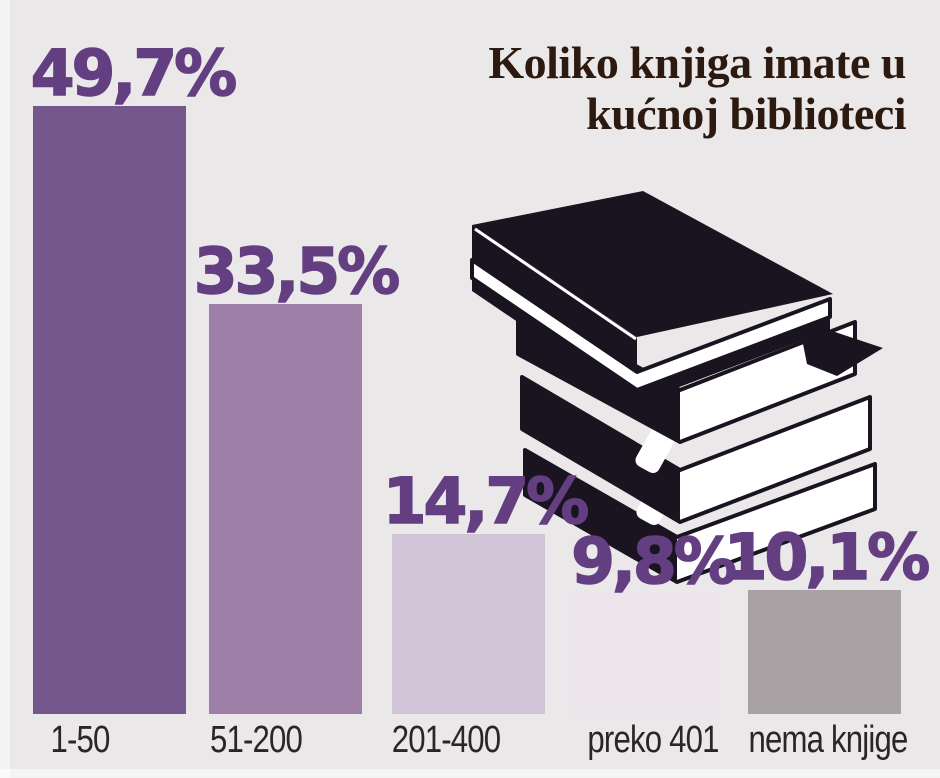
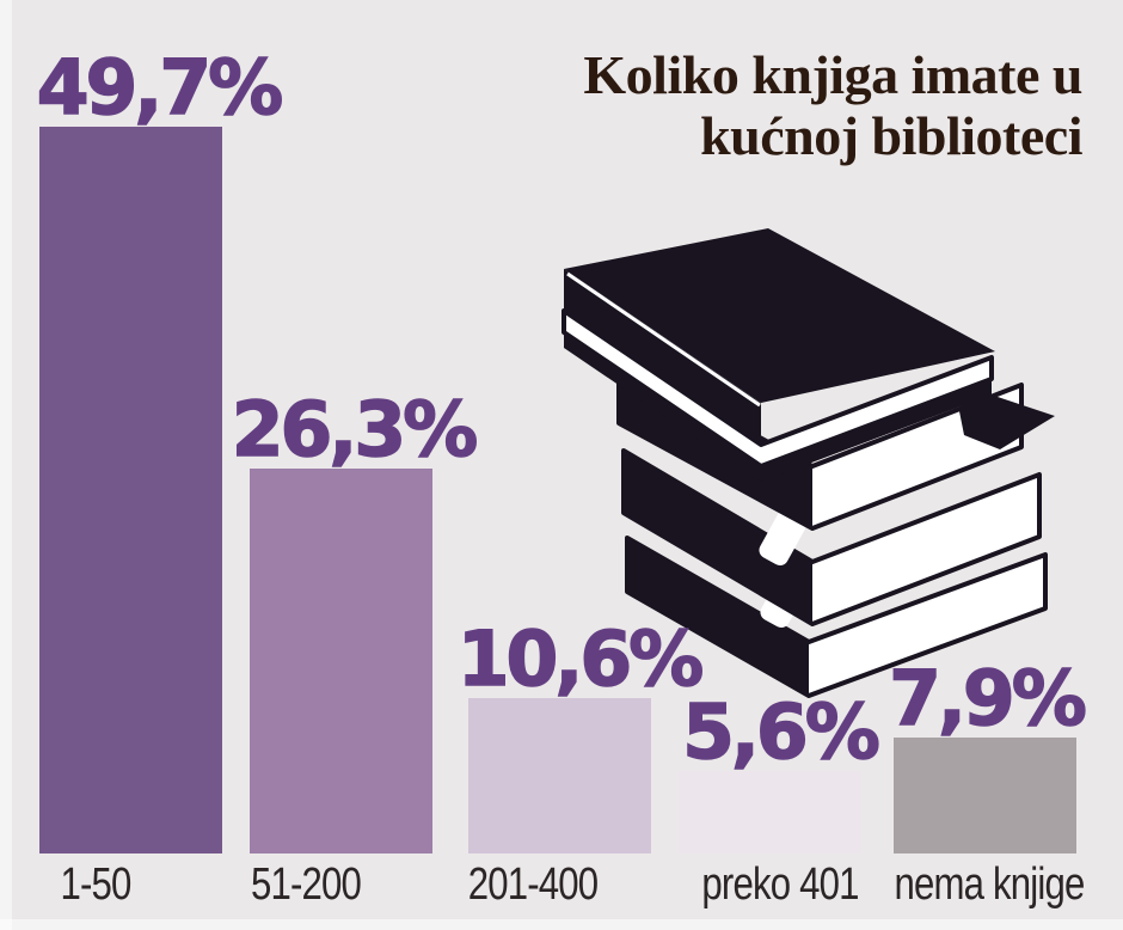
51-200: 33,5% -> 26,3%
201-400: 14,7% -> 10,6%
preko 401: 9,8% -> 5,6%
nema knjige: 10,1% -> 7,9%
